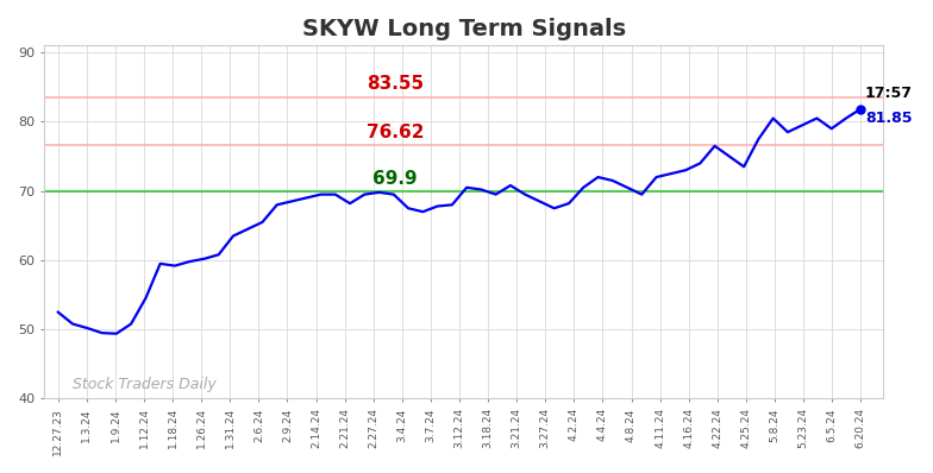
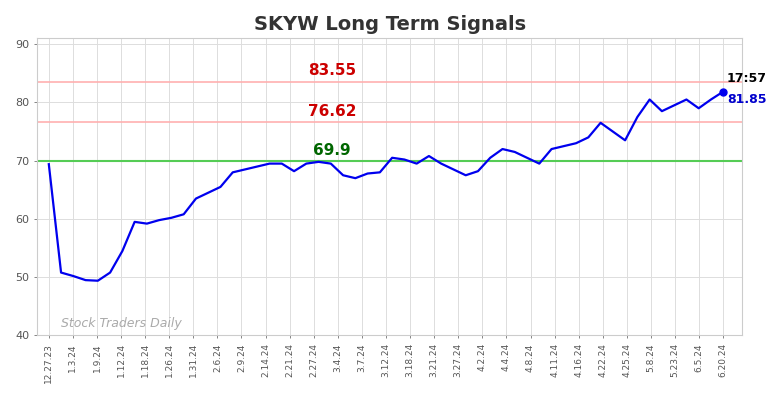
12.27.23: 52.5 -> 69.4
